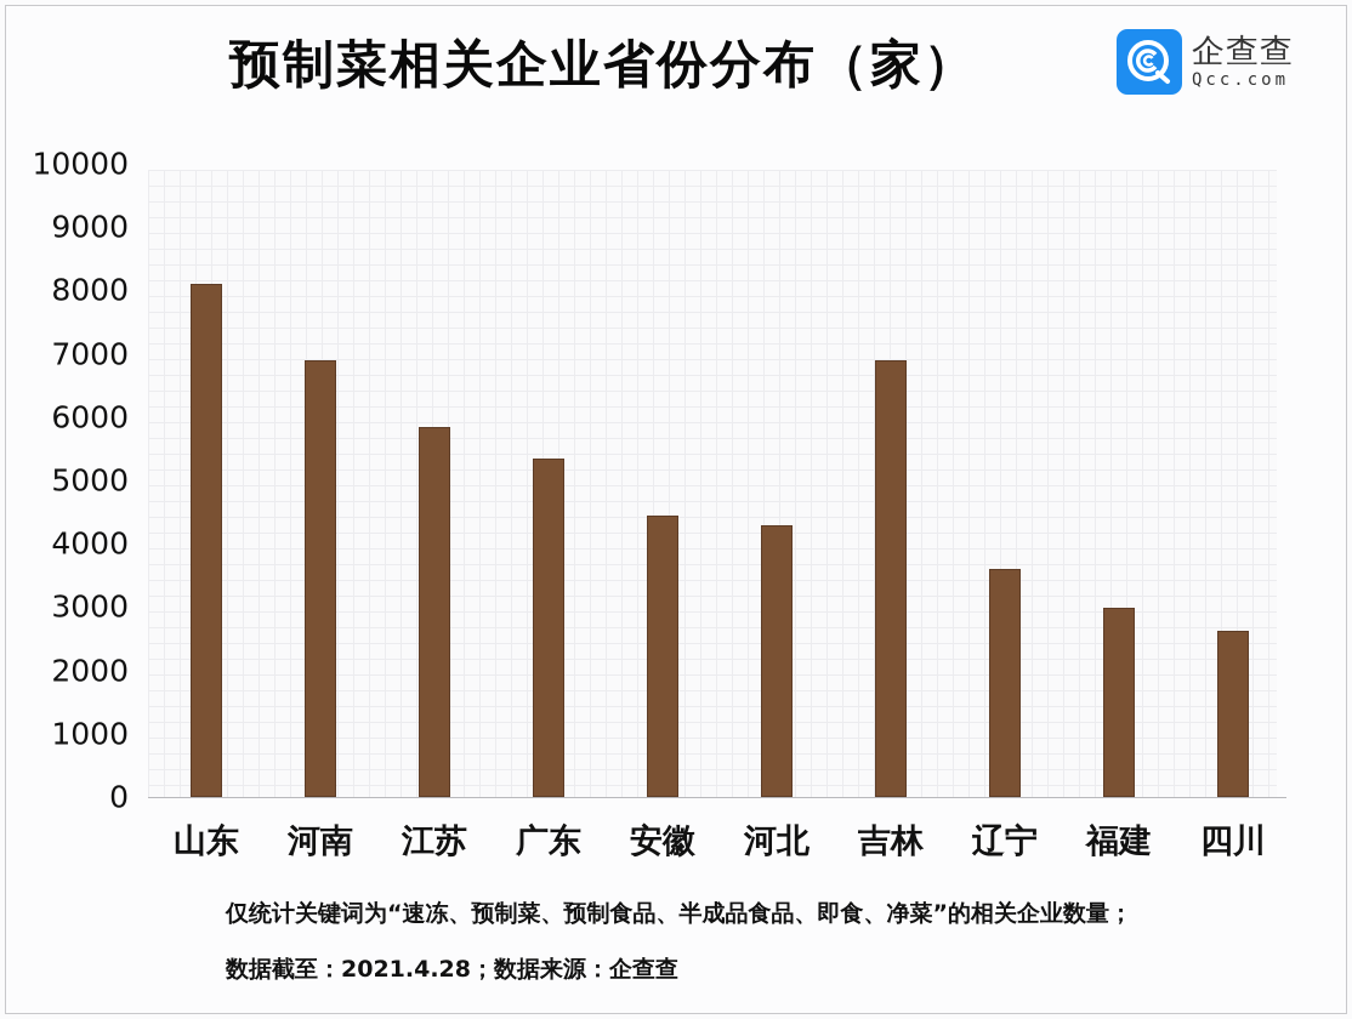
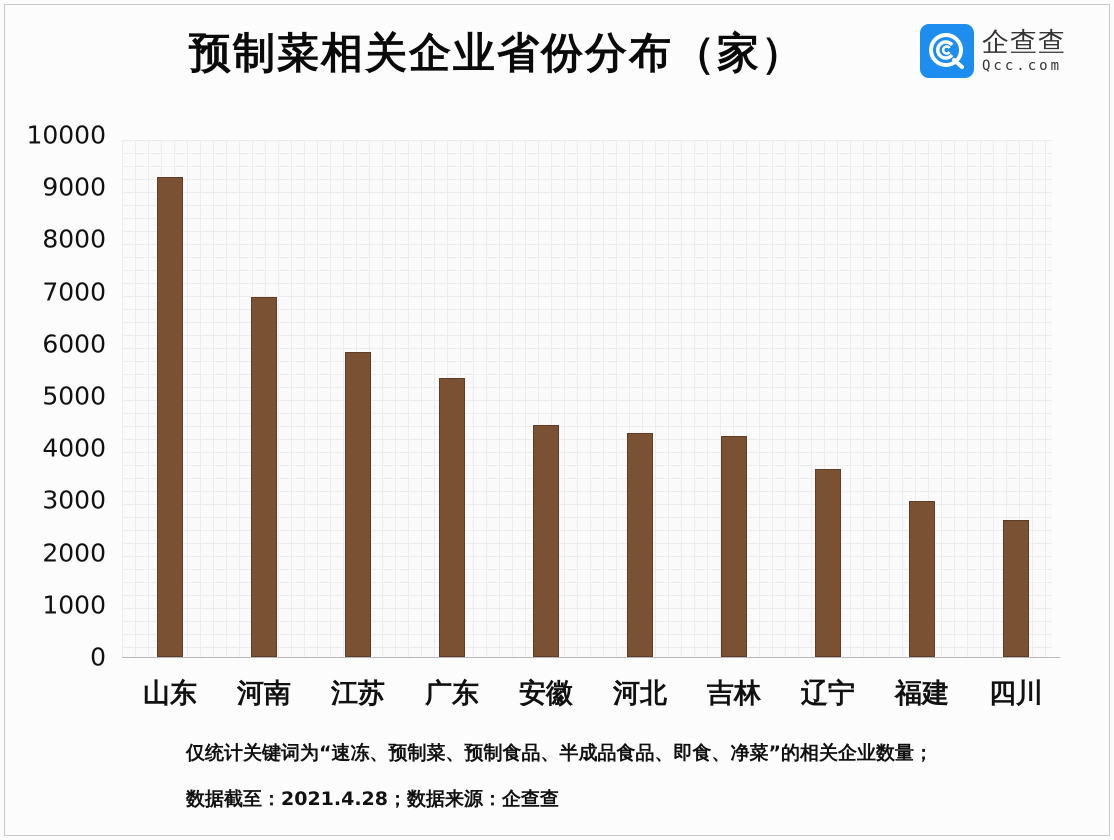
山东: 8100 -> 9200
吉林: 6900 -> 4200
